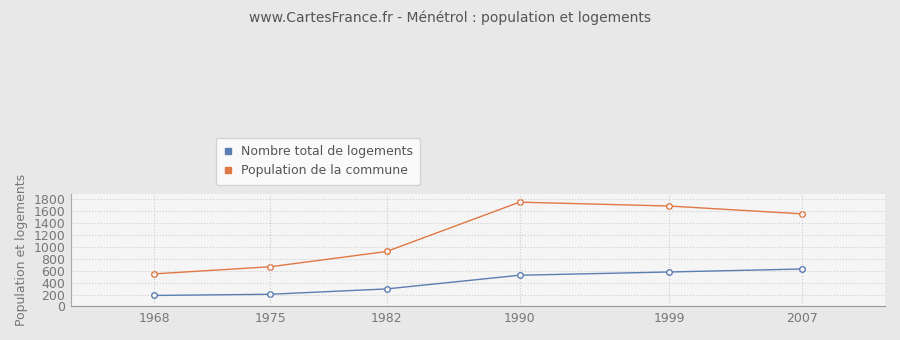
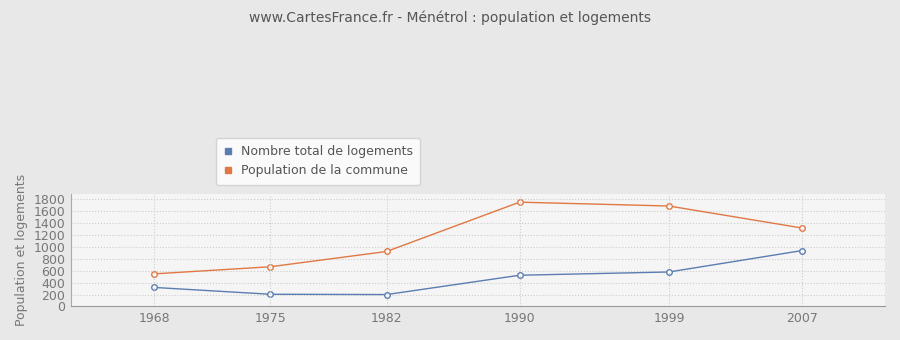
Nombre total de logements/1968: 180 -> 320
Nombre total de logements/1982: 300 -> 200
Nombre total de logements/2007: 630 -> 940
Population de la commune/2007: 1560 -> 1320
